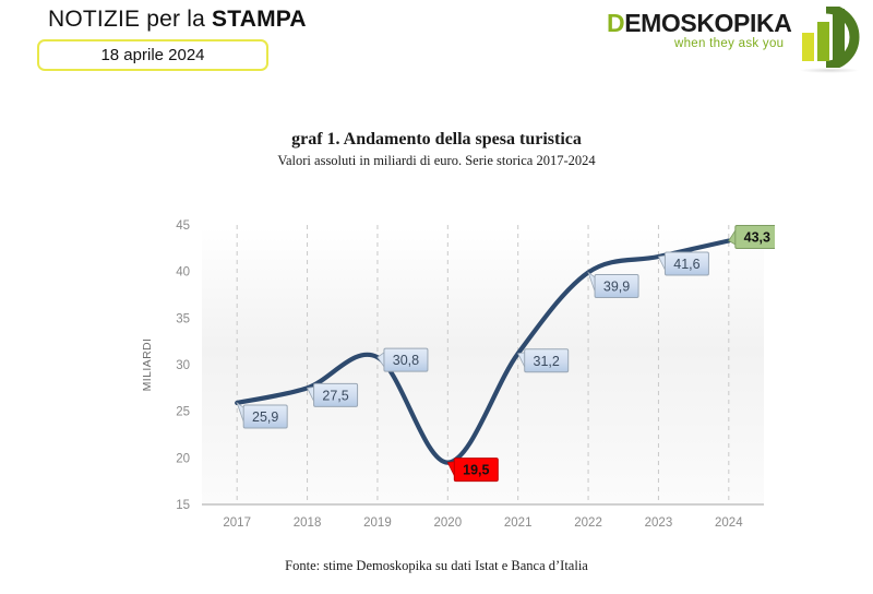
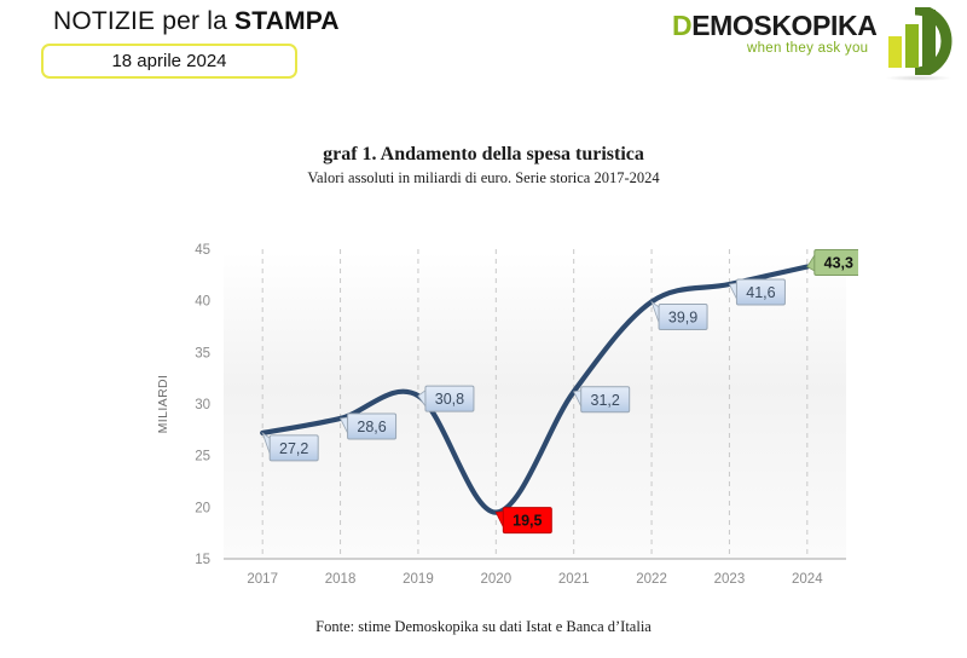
2017: 25,9 -> 27,2
2018: 27,5 -> 28,6
